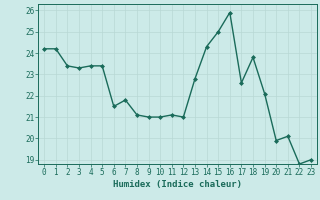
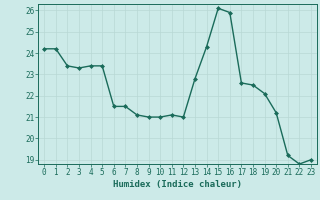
7: 21.8 -> 21.5
15: 25.0 -> 26.1
18: 23.8 -> 22.5
20: 19.9 -> 21.2
21: 20.1 -> 19.2
